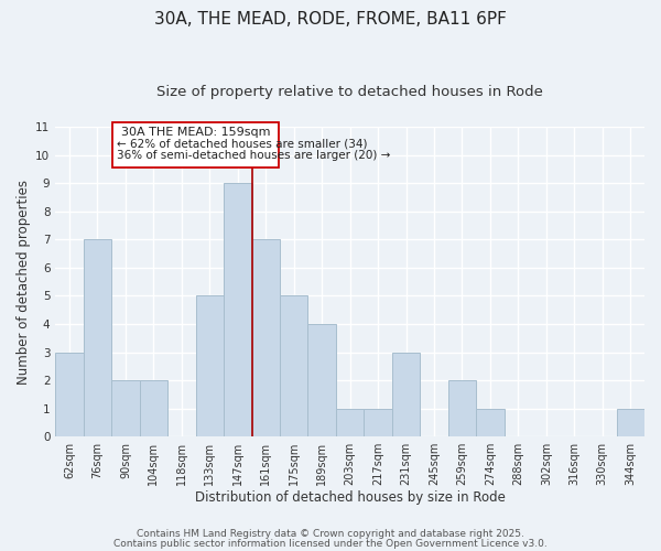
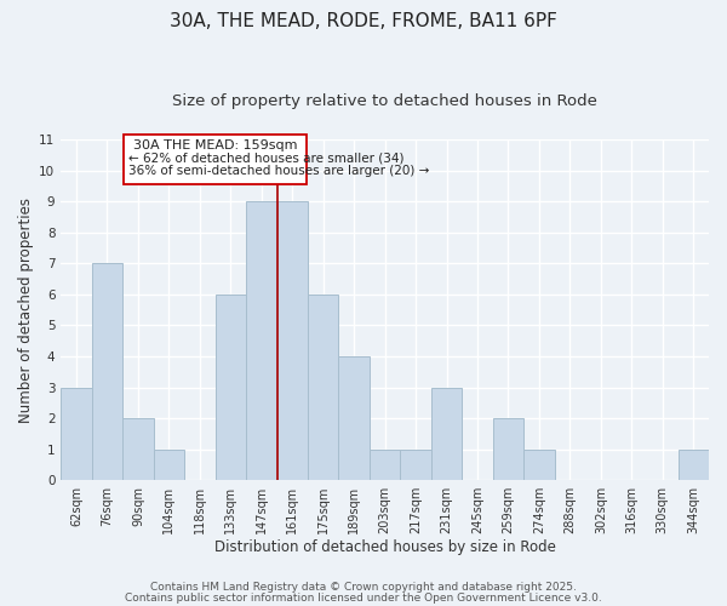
104sqm: 2 -> 1
133sqm: 5 -> 6
161sqm: 7 -> 9
175sqm: 5 -> 6
